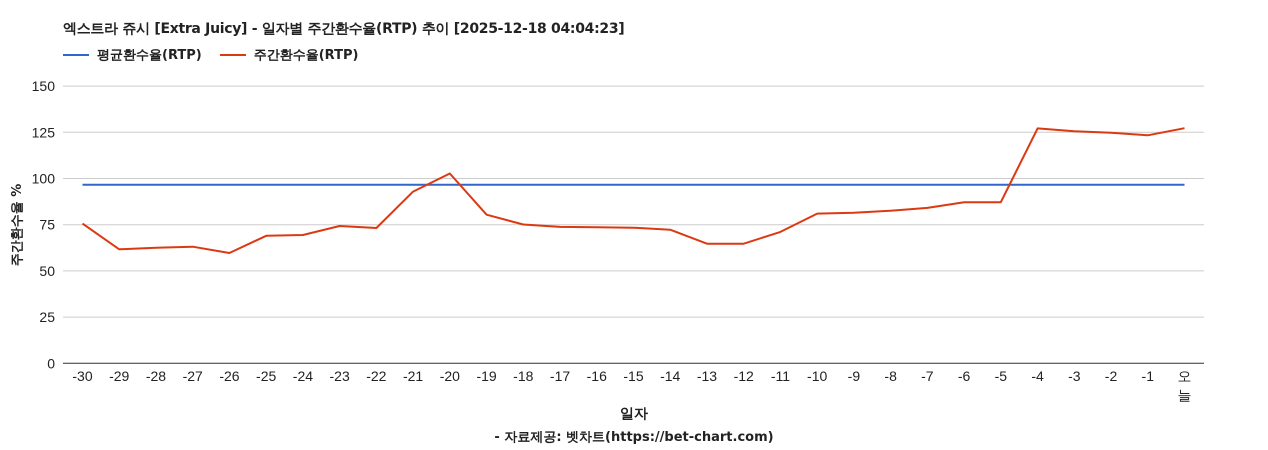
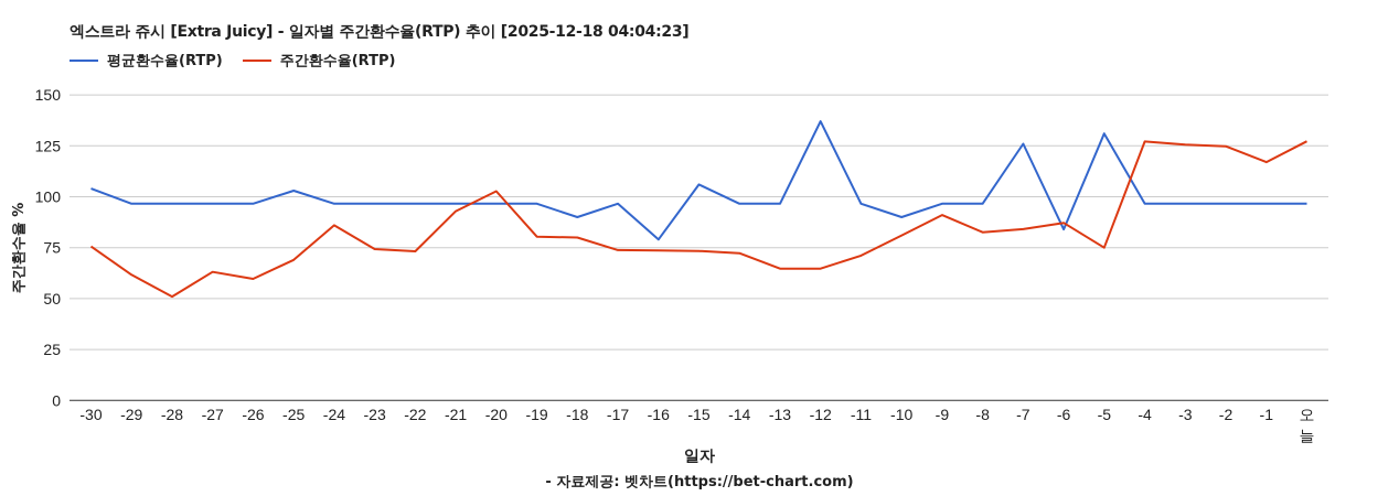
평균환수율(RTP)/-30: 97 -> 104
주간환수율(RTP)/-28: 62 -> 51
평균환수율(RTP)/-25: 97 -> 103
주간환수율(RTP)/-24: 69 -> 86
평균환수율(RTP)/-18: 97 -> 90
주간환수율(RTP)/-18: 75 -> 80
평균환수율(RTP)/-16: 97 -> 79
평균환수율(RTP)/-15: 97 -> 106
평균환수율(RTP)/-12: 97 -> 137
평균환수율(RTP)/-10: 97 -> 90
주간환수율(RTP)/-9: 82 -> 91
평균환수율(RTP)/-7: 97 -> 126
평균환수율(RTP)/-6: 97 -> 84
평균환수율(RTP)/-5: 97 -> 131
주간환수율(RTP)/-5: 87 -> 75
주간환수율(RTP)/-1: 123 -> 117
